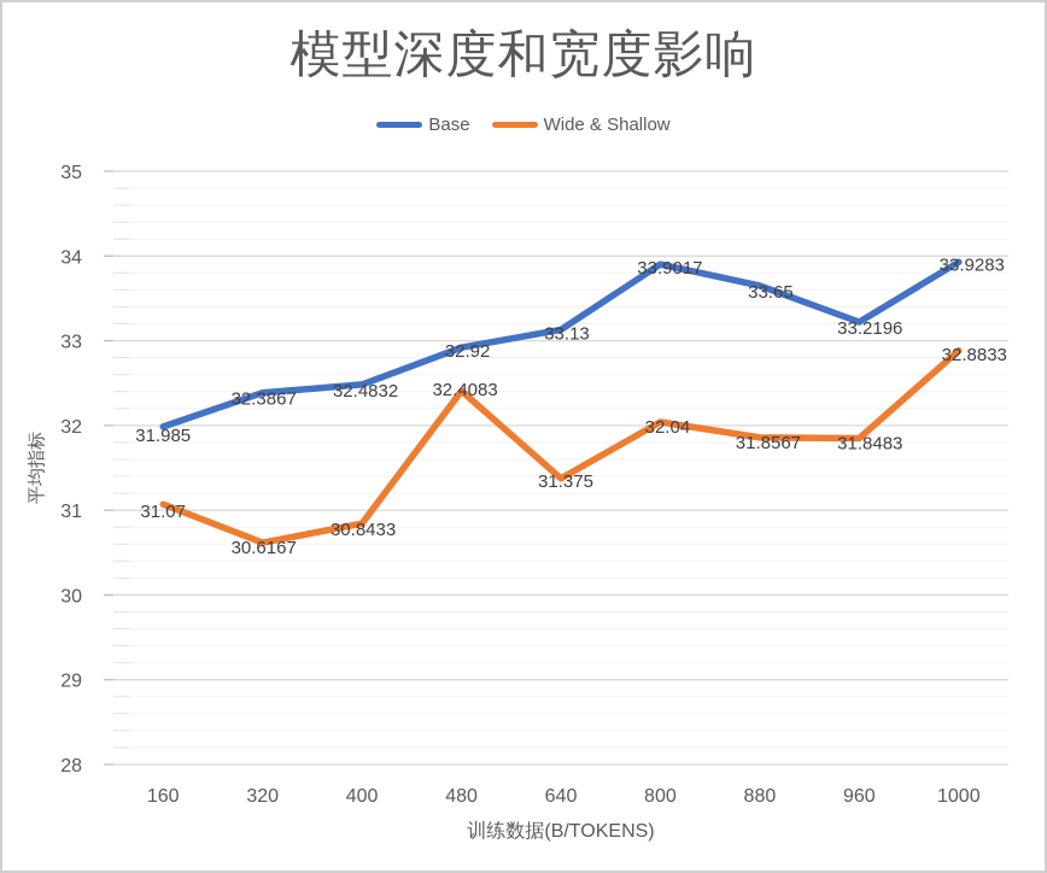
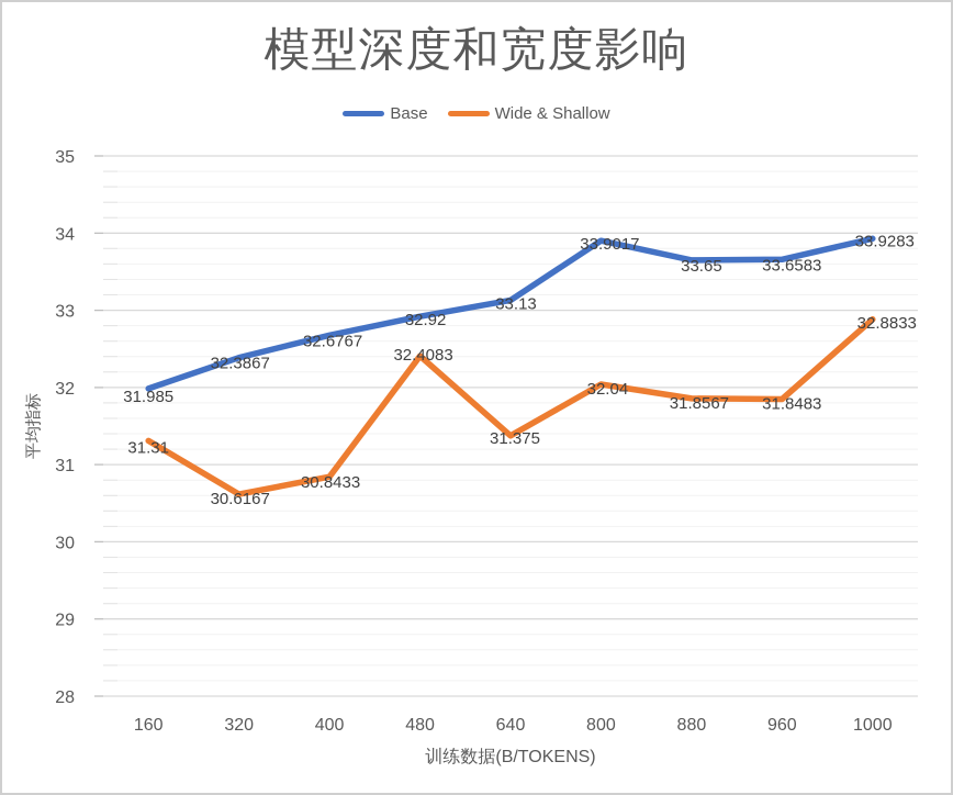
Wide & Shallow/160: 31.07 -> 31.31
Base/400: 32.4832 -> 32.6767
Base/960: 33.2196 -> 33.6583
